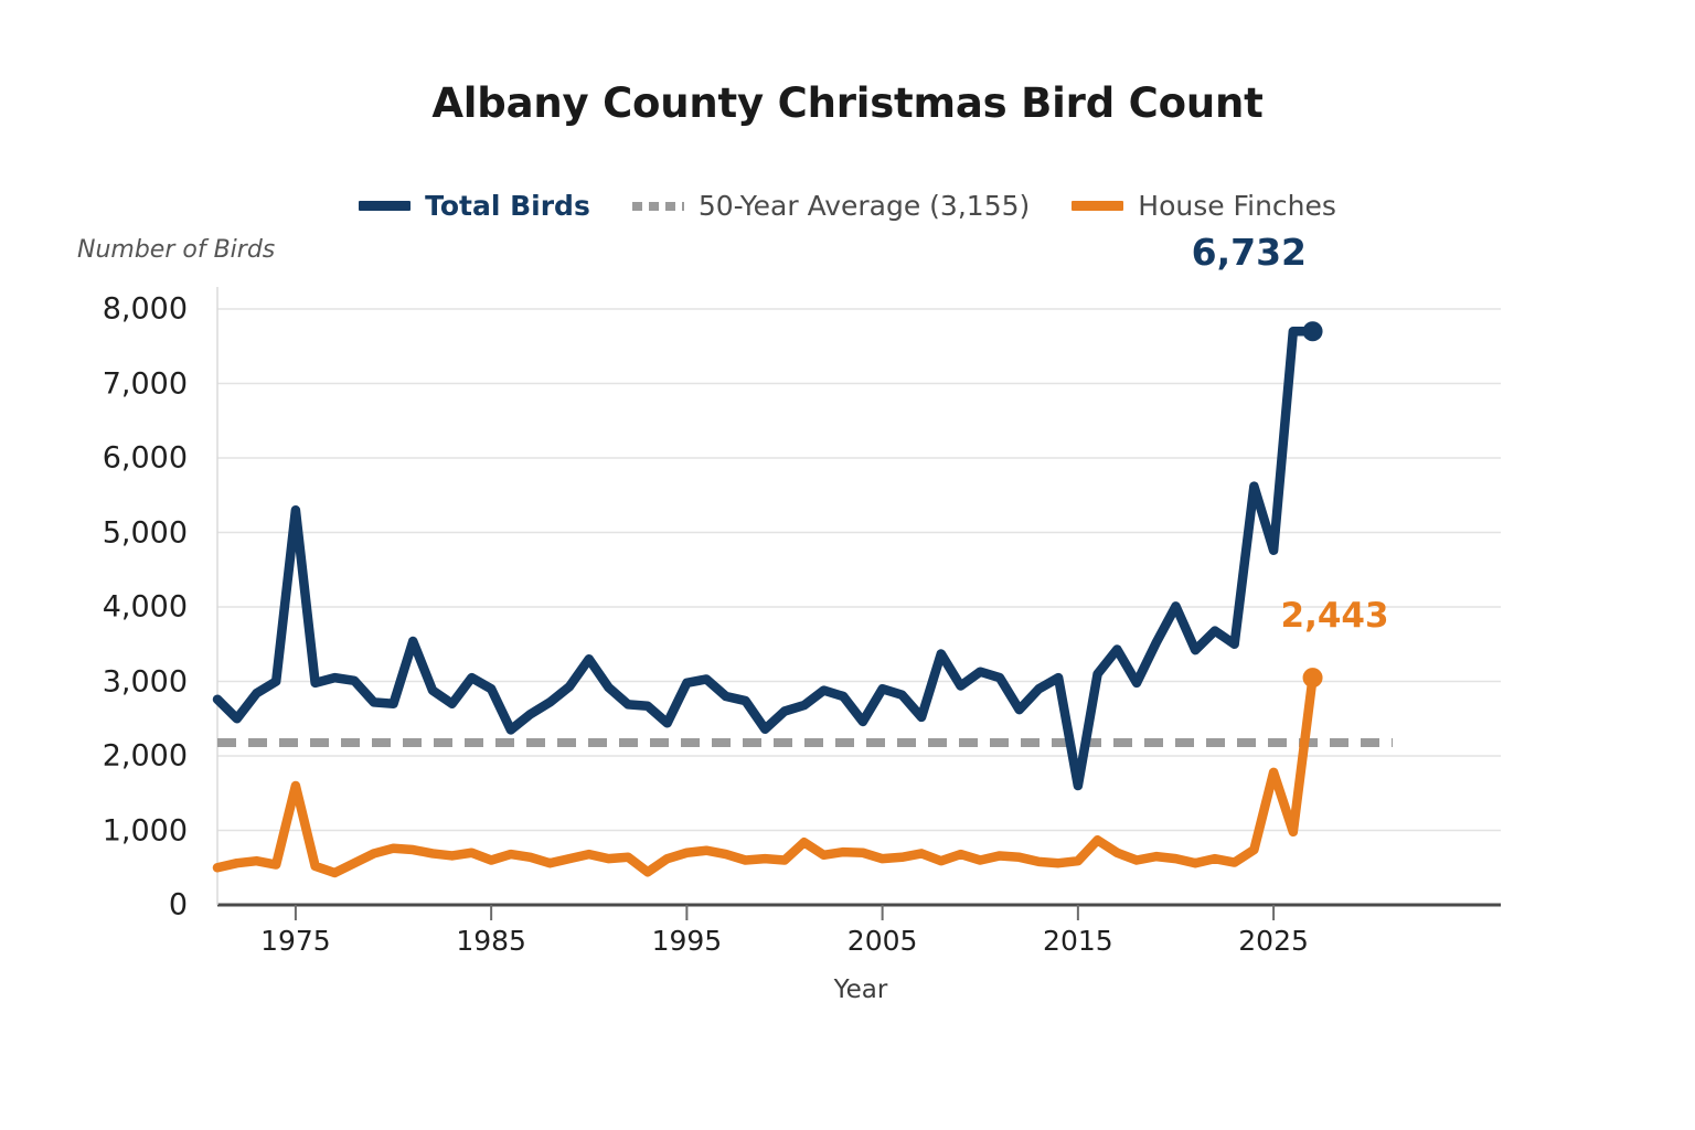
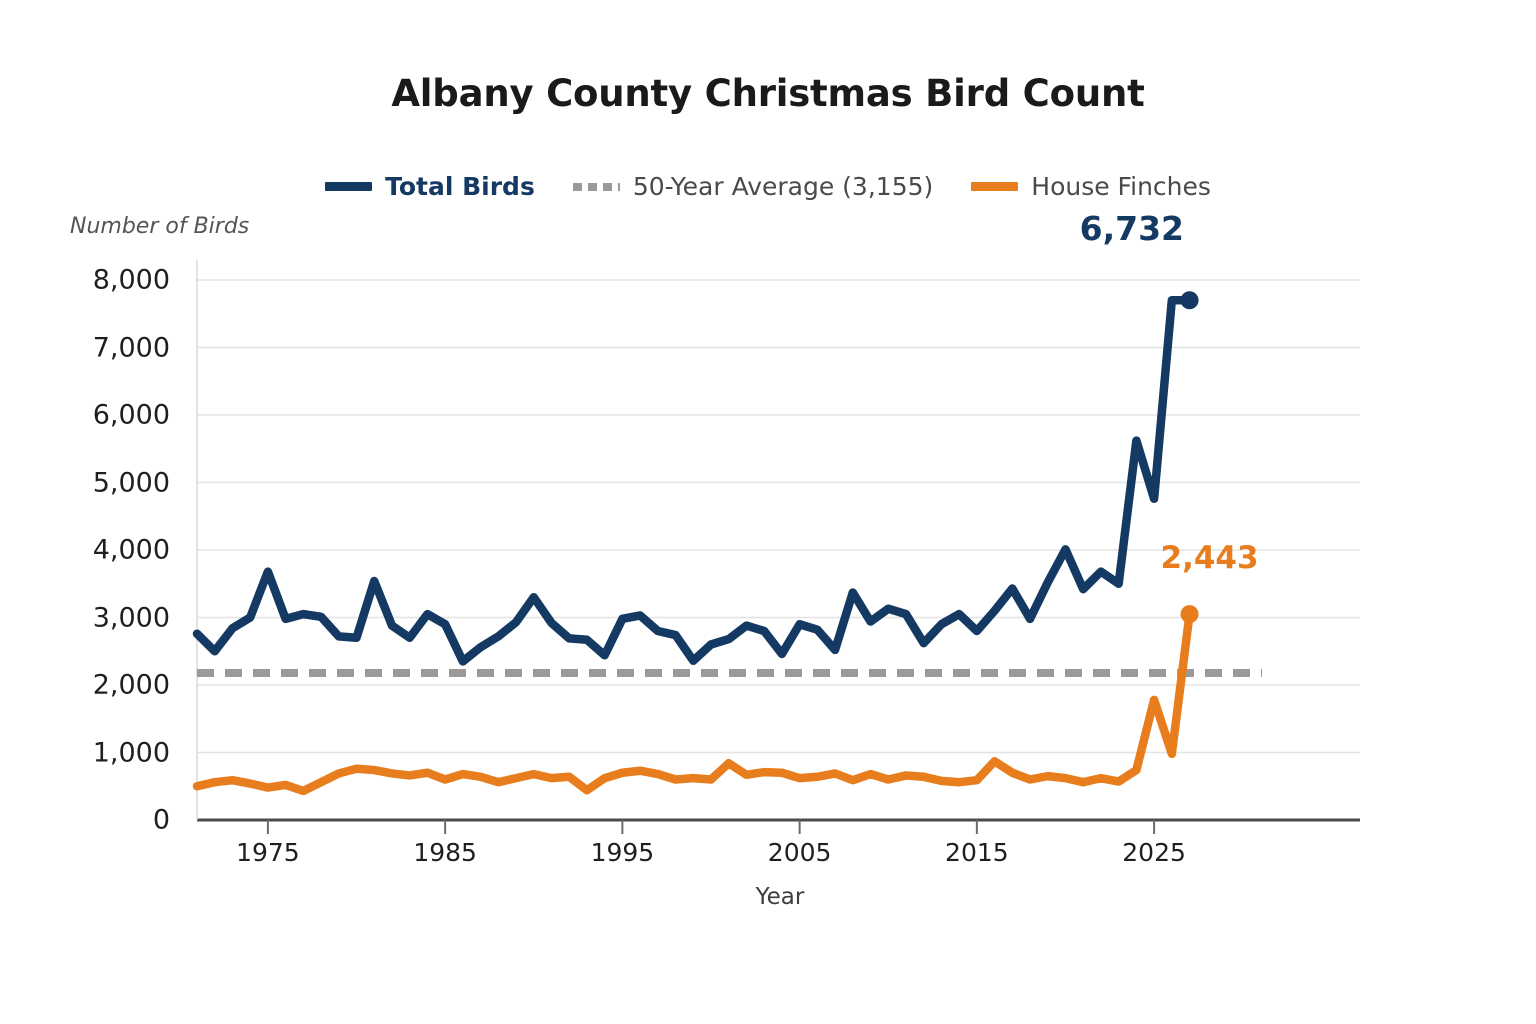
Total Birds/1975: 5300 -> 3700
House Finches/1975: 1600 -> 500
Total Birds/2015: 1600 -> 2800
